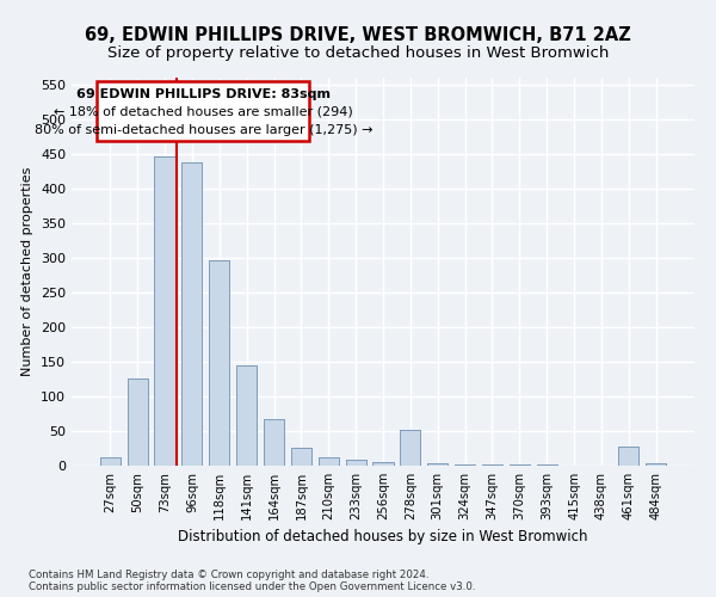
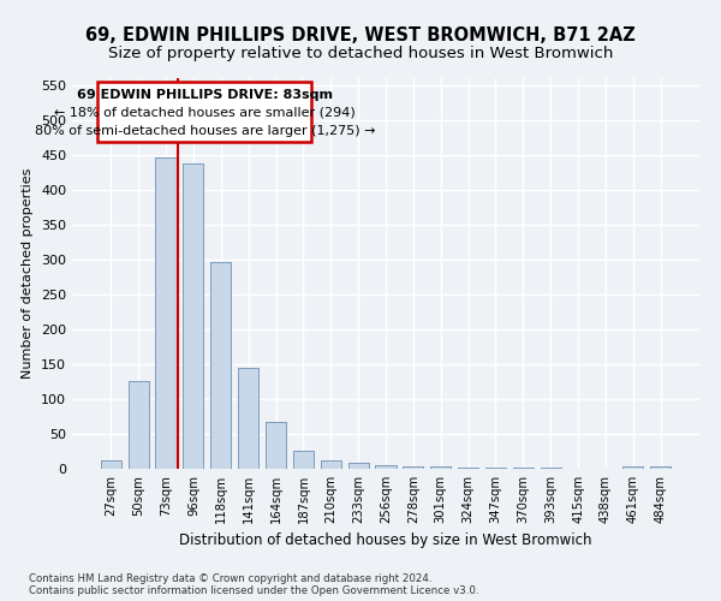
278sqm: 52 -> 4
461sqm: 28 -> 4
